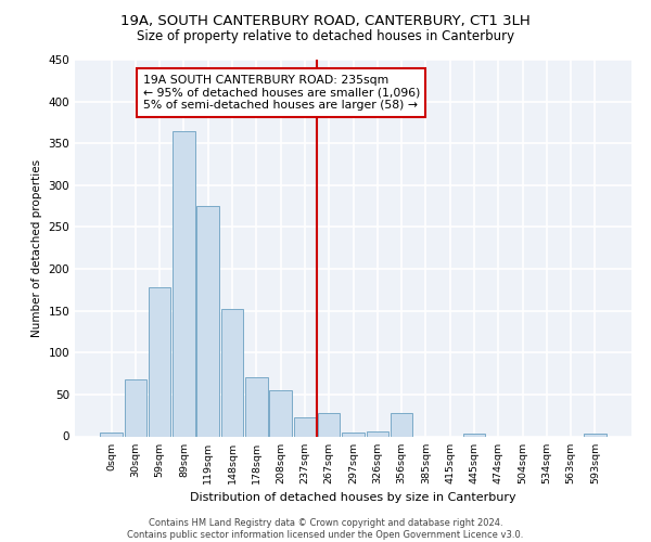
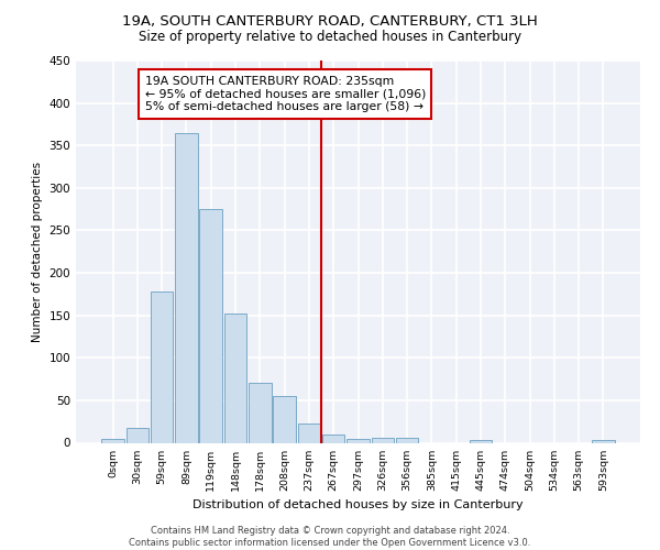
30sqm: 68 -> 17
267sqm: 28 -> 10
356sqm: 28 -> 6
